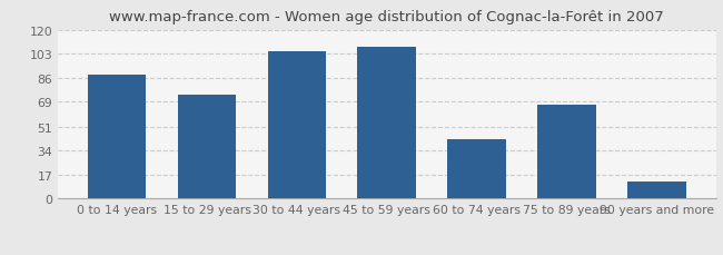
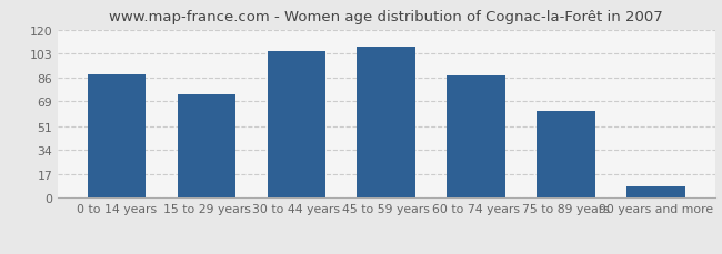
60 to 74 years: 42 -> 87
75 to 89 years: 67 -> 62
90 years and more: 12 -> 8
